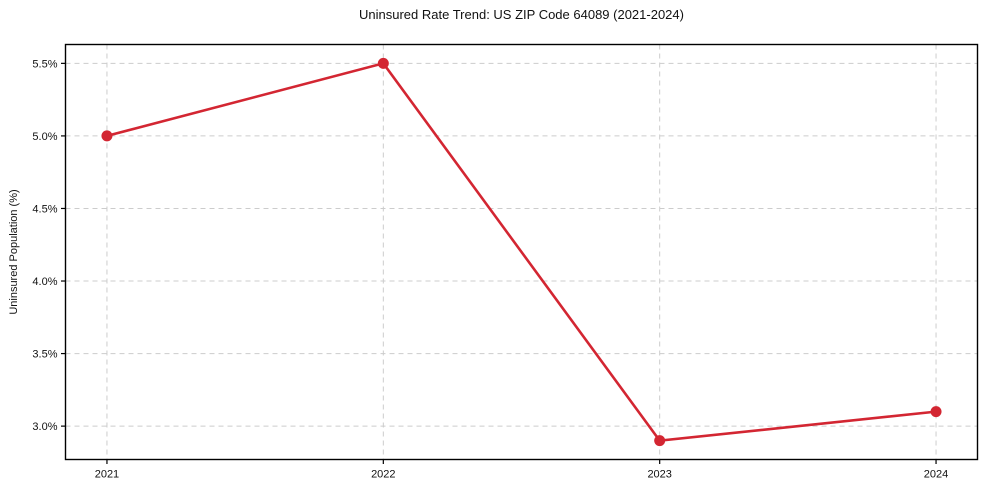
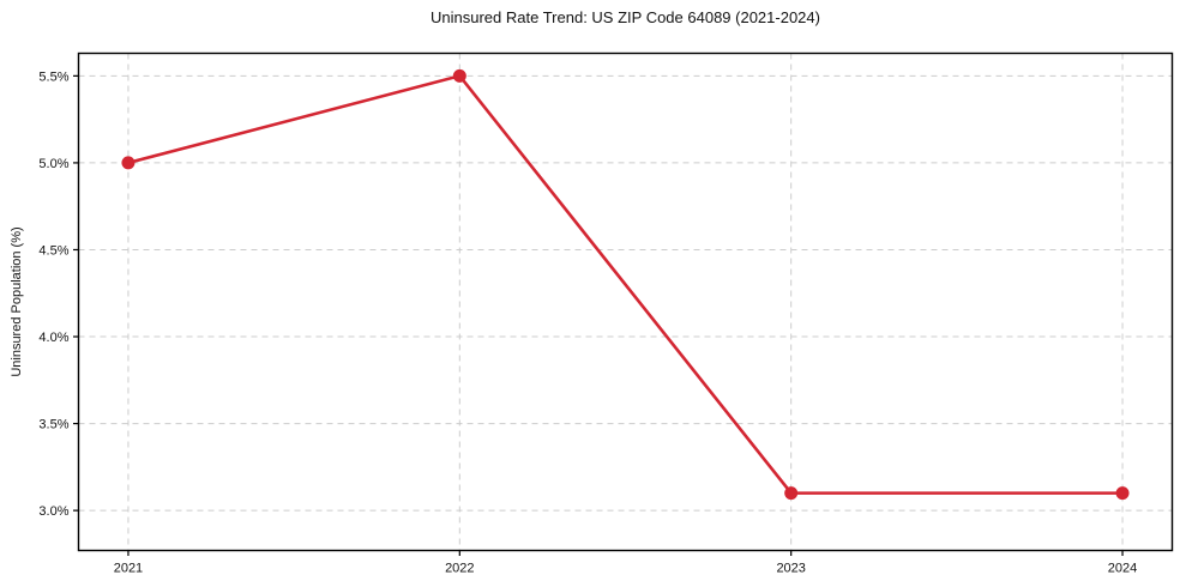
2023: 2.9% -> 3.1%
